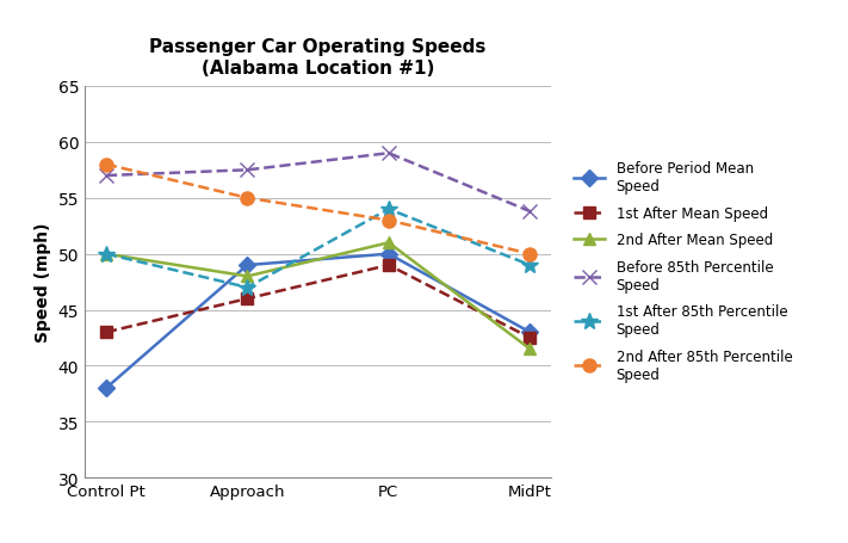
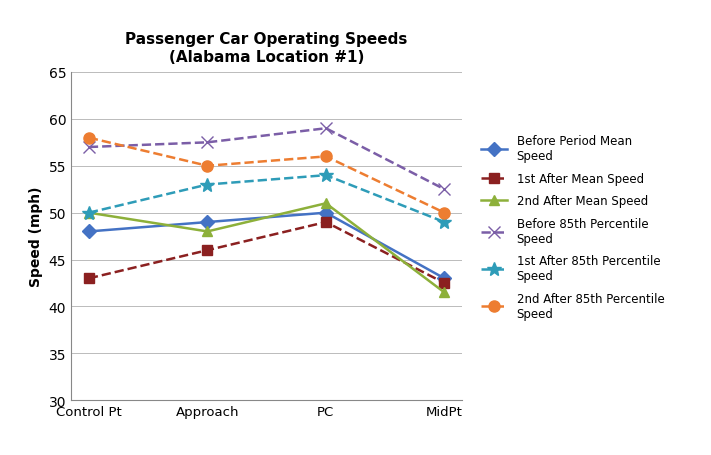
Before Period Mean Speed/Control Pt: 38 -> 48
1st After 85th Percentile Speed/Approach: 47 -> 53
2nd After 85th Percentile Speed/PC: 53 -> 56
Before 85th Percentile Speed/MidPt: 53.8 -> 52.5
